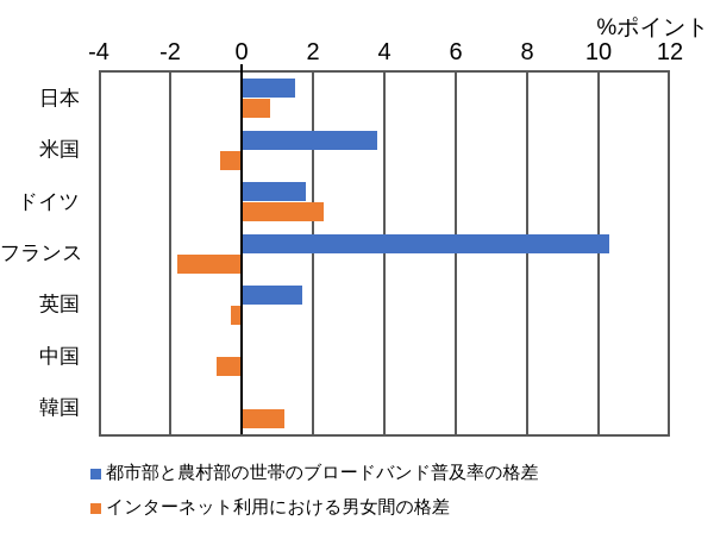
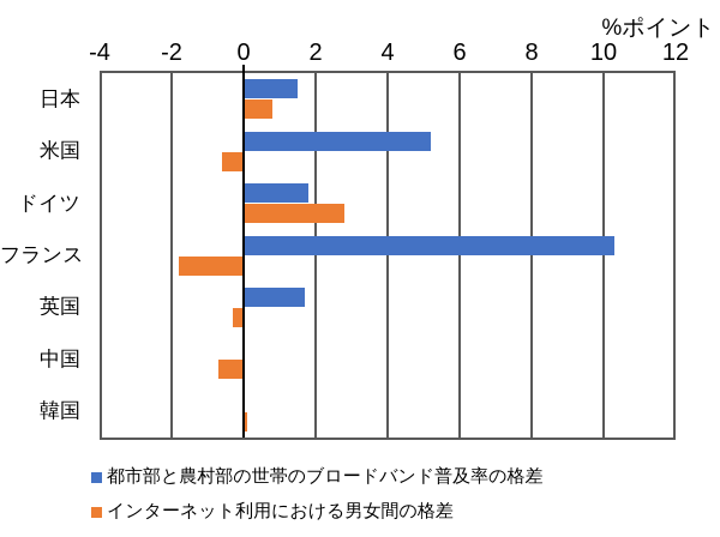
都市部と農村部の世帯のブロードバンド普及率の格差/米国: 3.8 -> 5.2
インターネット利用における男女間の格差/ドイツ: 2.3 -> 2.8
インターネット利用における男女間の格差/韓国: 1.2 -> 0.1
